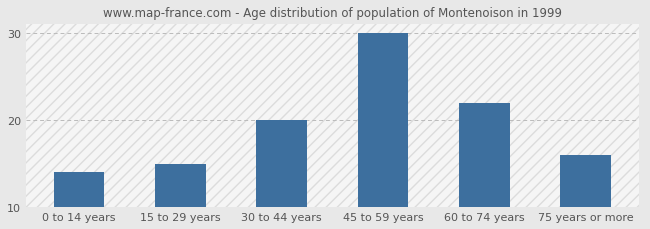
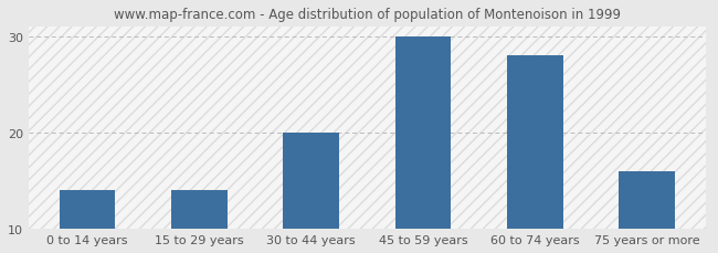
15 to 29 years: 15 -> 14
60 to 74 years: 22 -> 28
